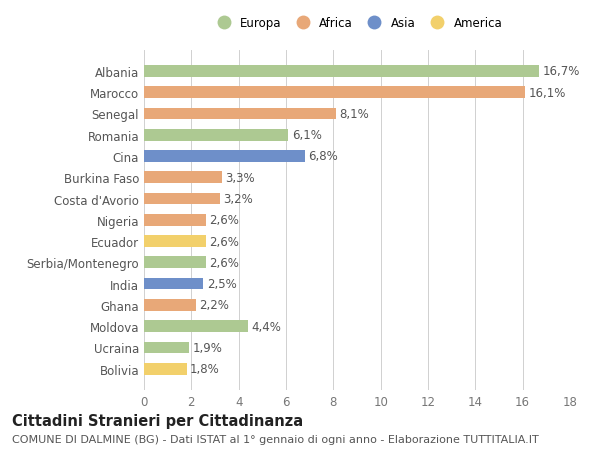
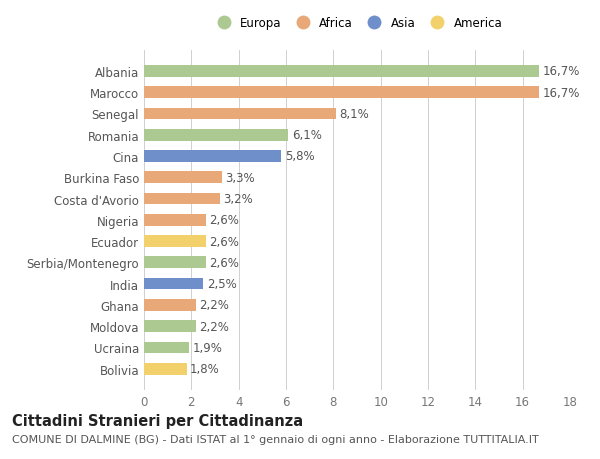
Marocco: 16,1% -> 16,7%
Cina: 6,8% -> 5,8%
Moldova: 4,4% -> 2,2%
